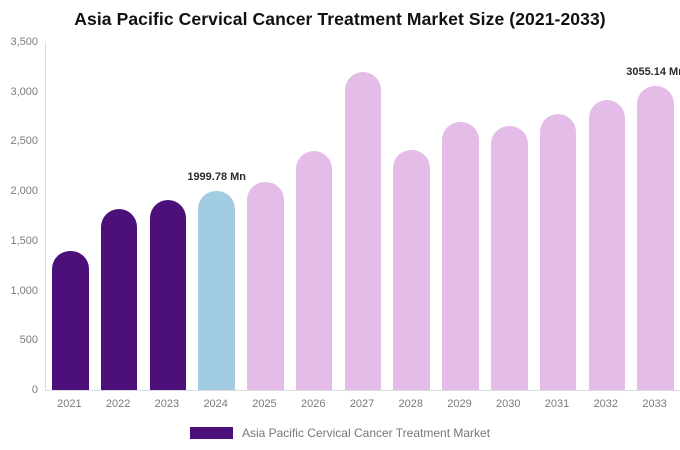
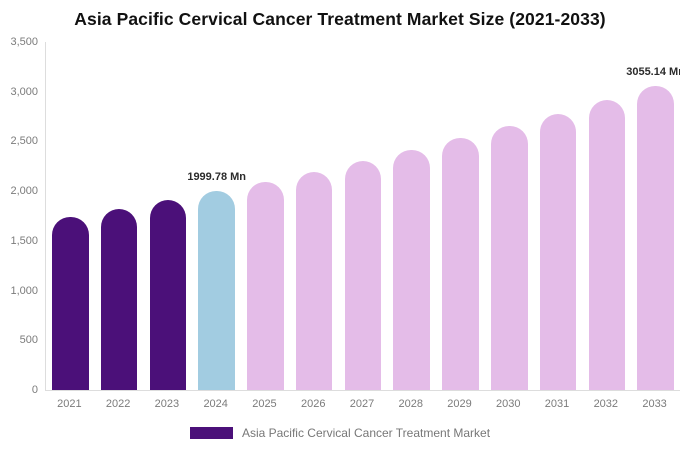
2021: 1400 -> 1700
2026: 2400 -> 2200
2027: 3200 -> 2300
2029: 2700 -> 2500
